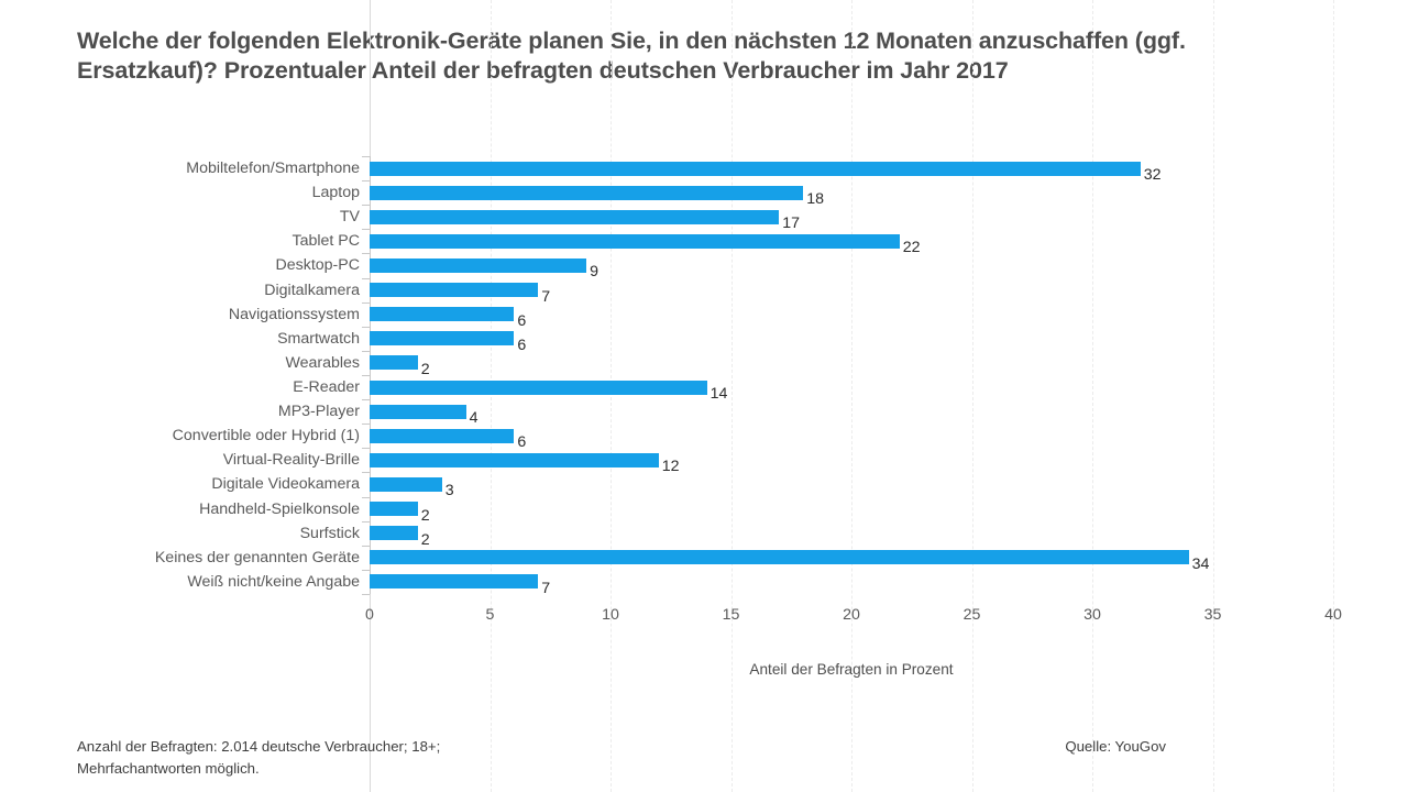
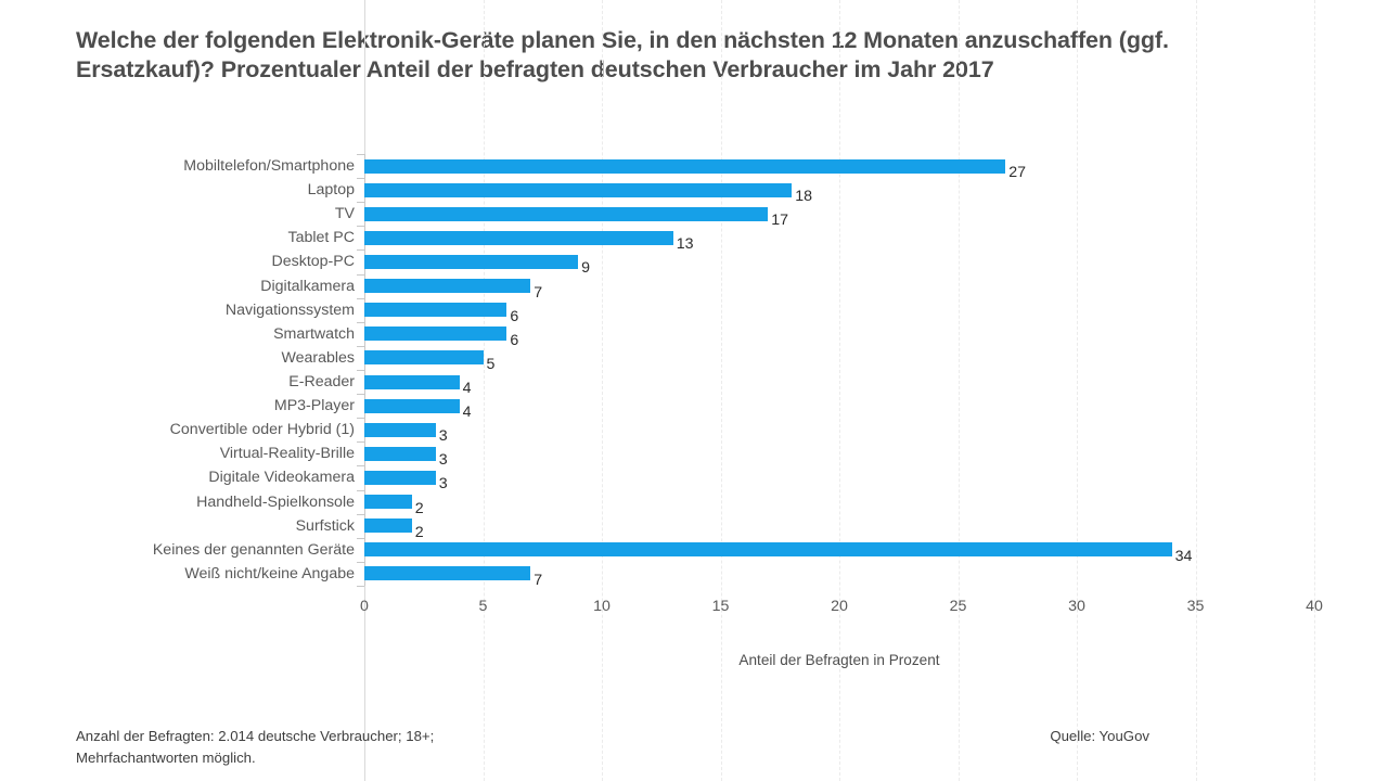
Mobiltelefon/Smartphone: 32 -> 27
Tablet PC: 22 -> 13
Wearables: 2 -> 5
E-Reader: 14 -> 4
Convertible oder Hybrid (1): 6 -> 3
Virtual-Reality-Brille: 12 -> 3
